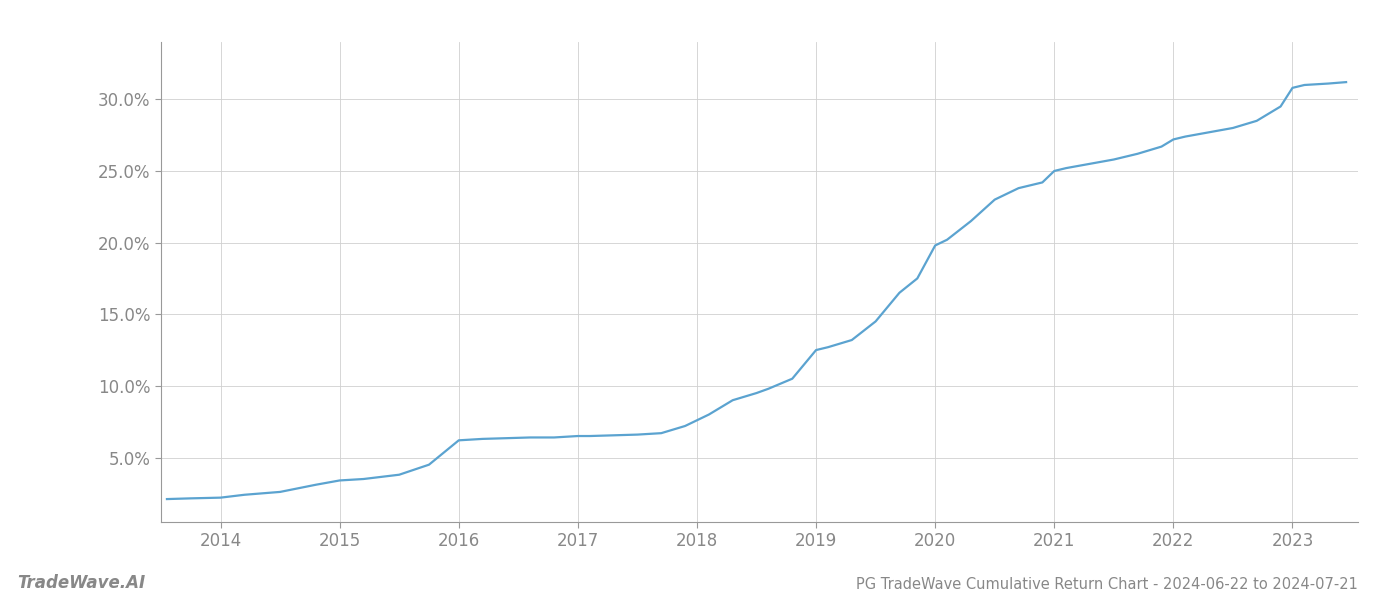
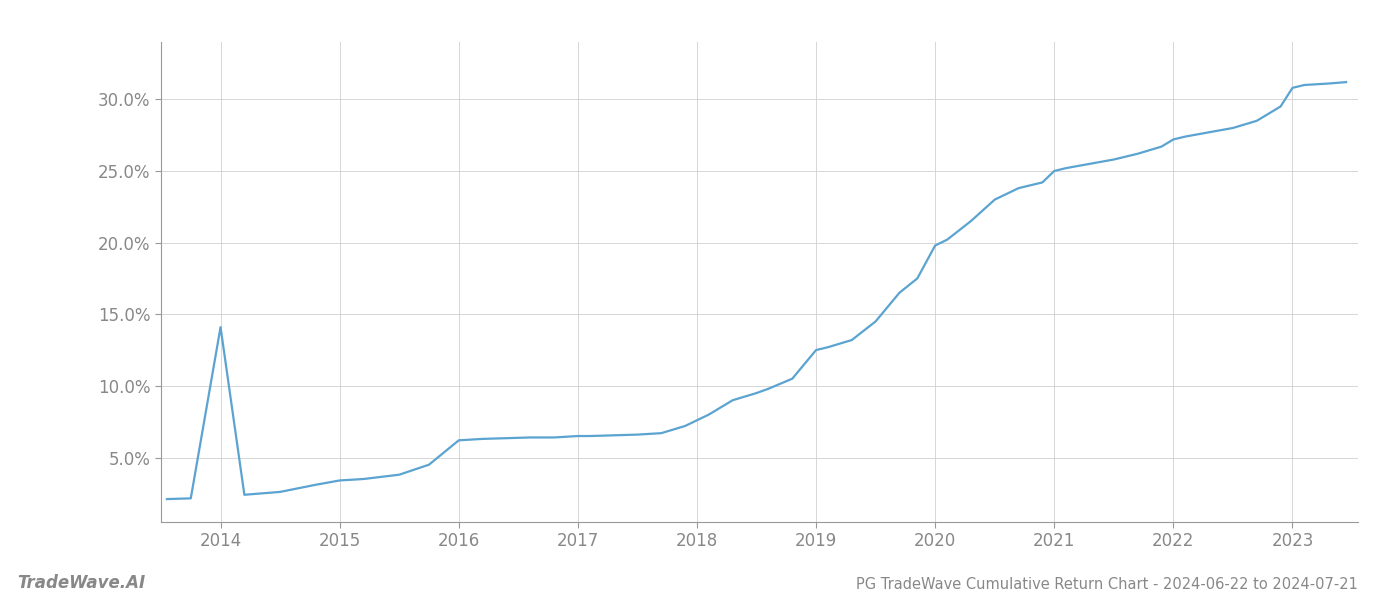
2014: 2.2% -> 14.1%
